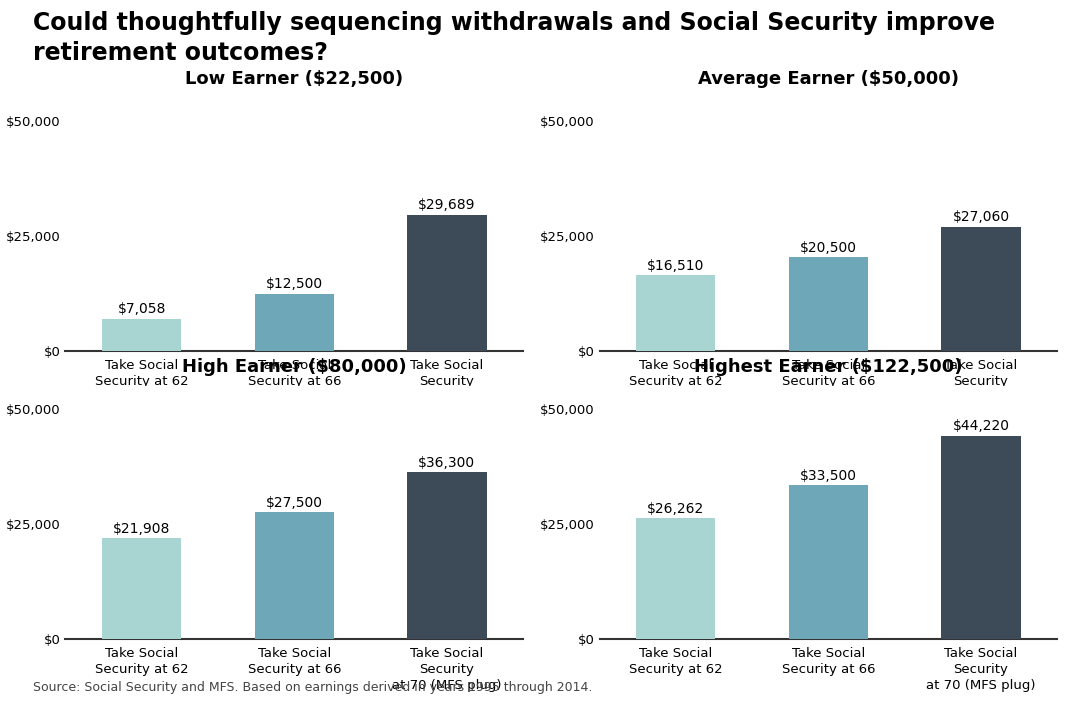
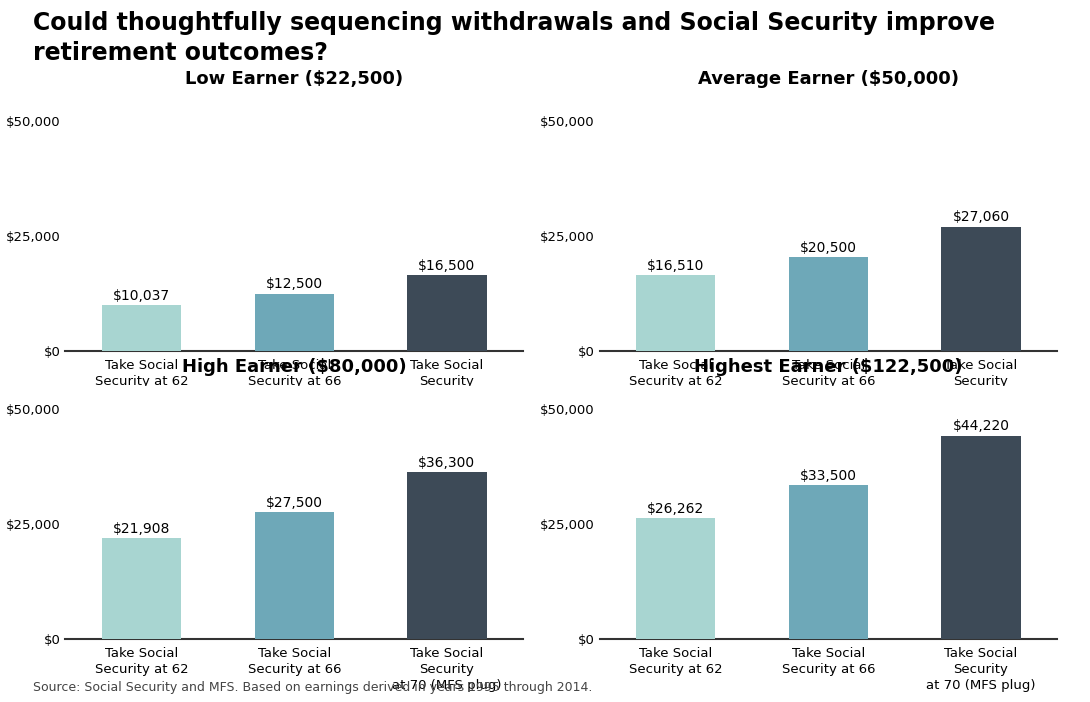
Low Earner ($22,500)/Take Social Security at 62: $7,058 -> $10,037
Low Earner ($22,500)/Take Social Security at 70 (MFS plug): $29,689 -> $16,500
